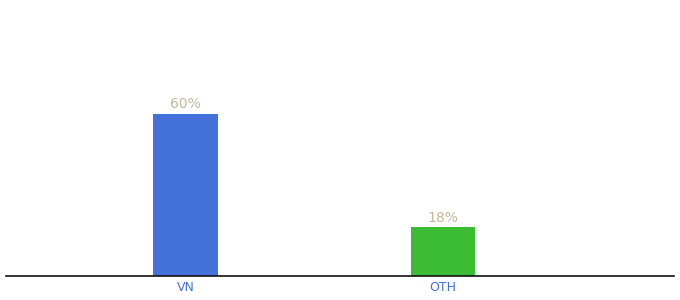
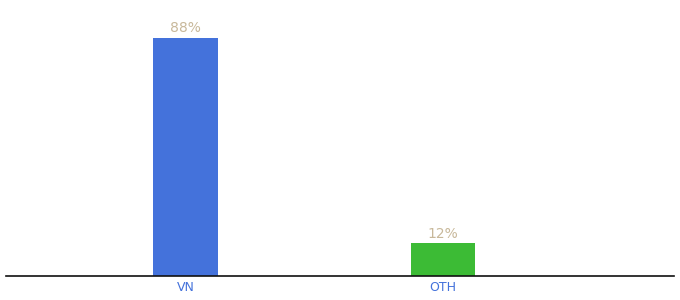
VN: 60% -> 88%
OTH: 18% -> 12%
